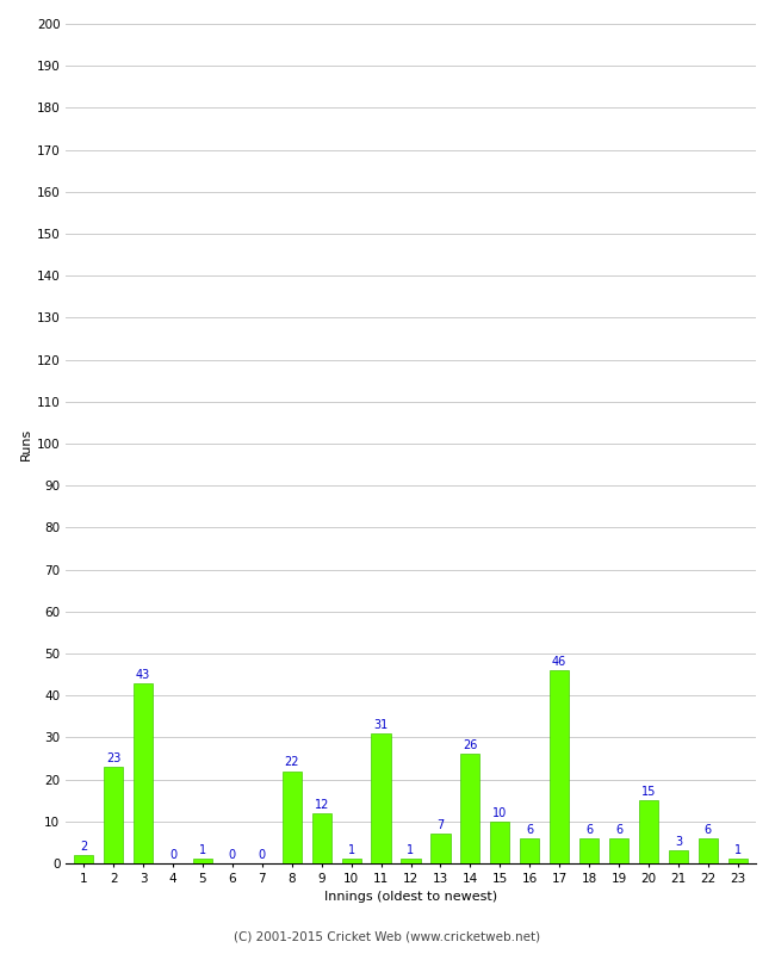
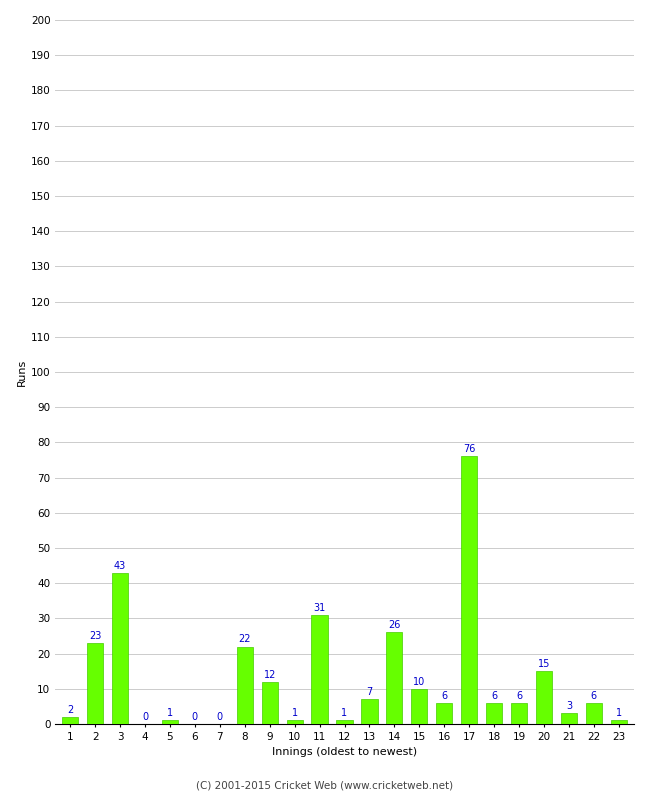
17: 46 -> 76
